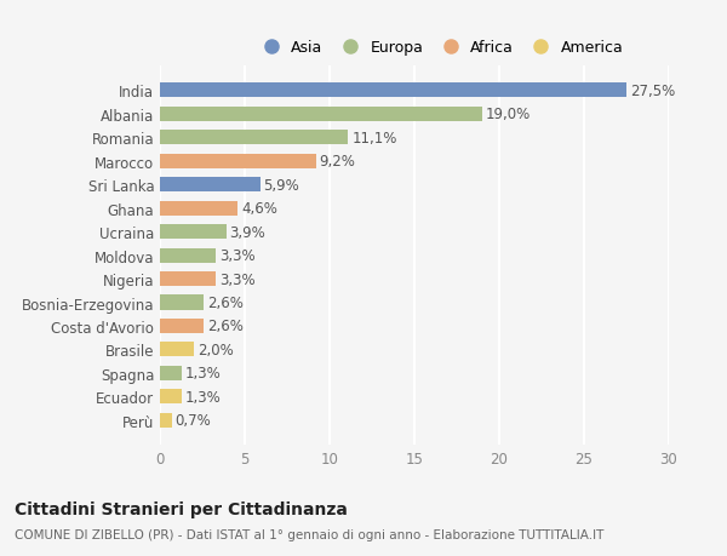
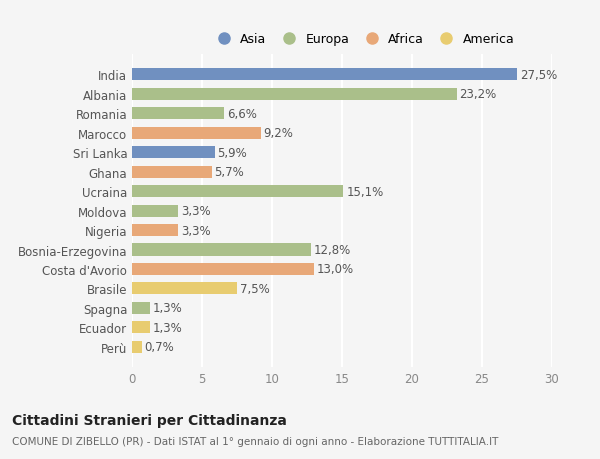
Albania: 19,0% -> 23,2%
Romania: 11,1% -> 6,6%
Ghana: 4,6% -> 5,7%
Ucraina: 3,9% -> 15,1%
Bosnia-Erzegovina: 2,6% -> 12,8%
Costa d'Avorio: 2,6% -> 13,0%
Brasile: 2,0% -> 7,5%
